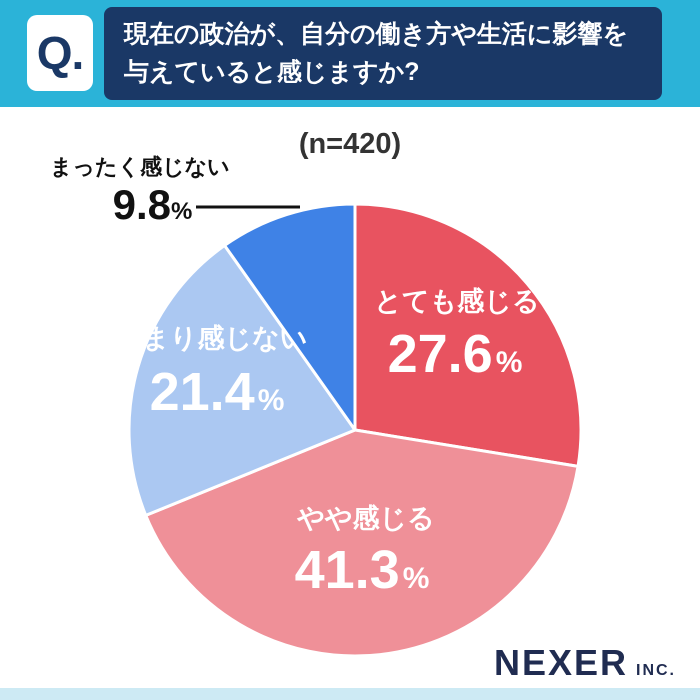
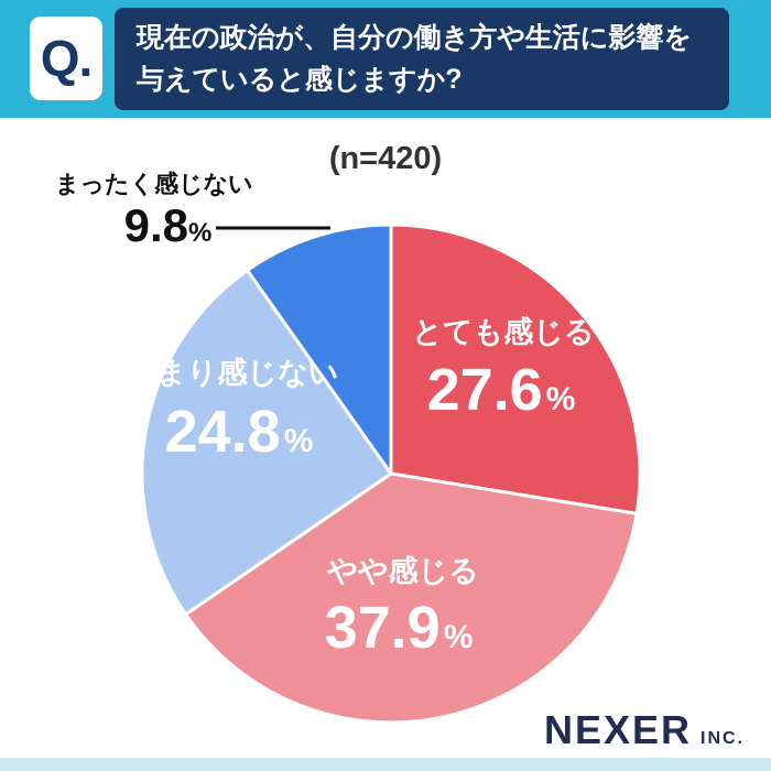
やや感じる: 41.3 -> 37.9
あまり感じない: 21.4 -> 24.8
